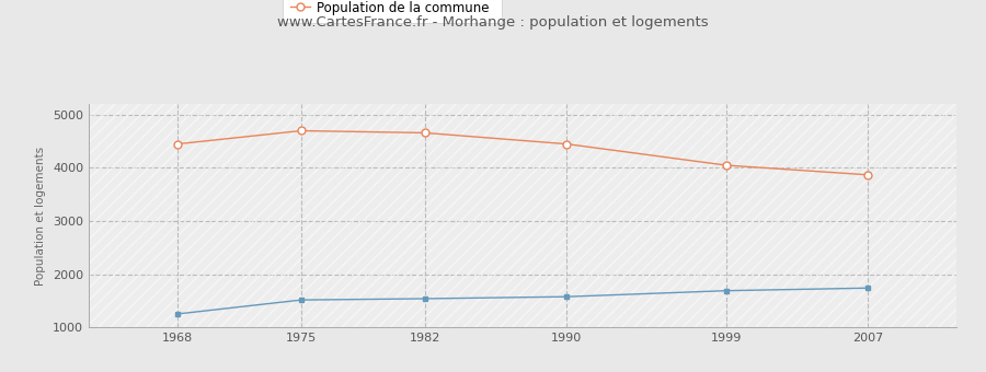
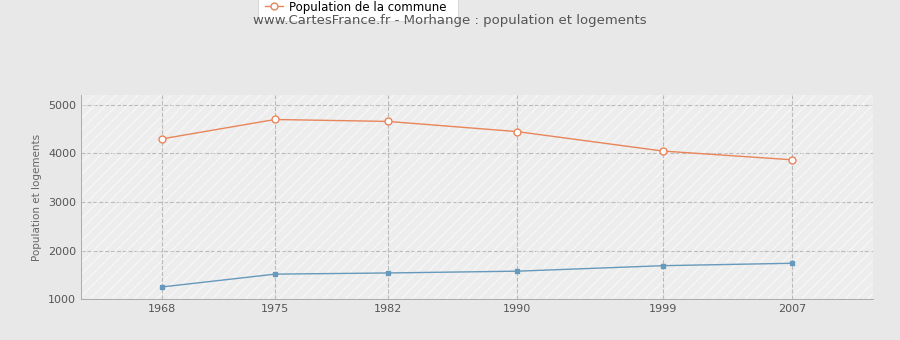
Population de la commune/1968: 4450 -> 4300
